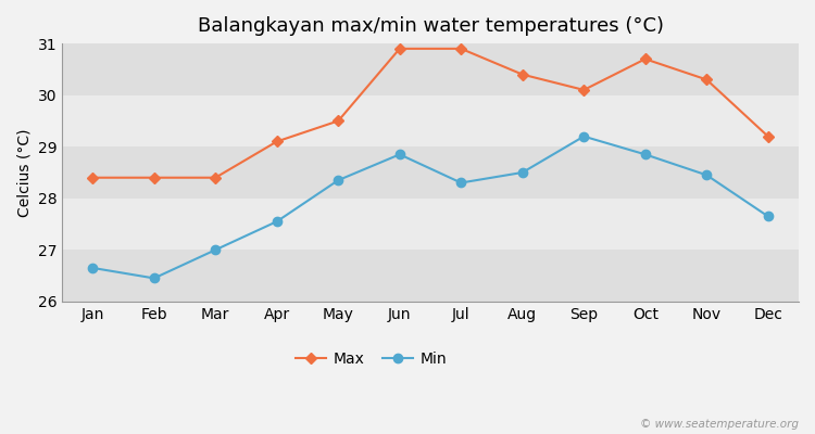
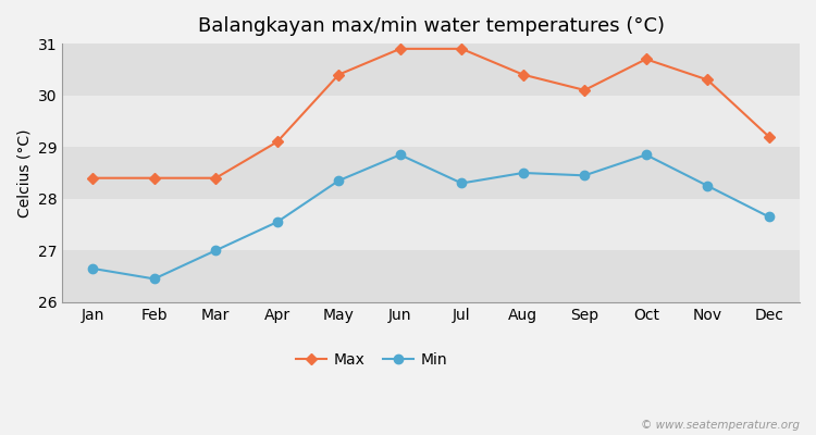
Max/May: 29.5 -> 30.4
Min/Sep: 29.20 -> 28.45
Min/Nov: 28.45 -> 28.25
